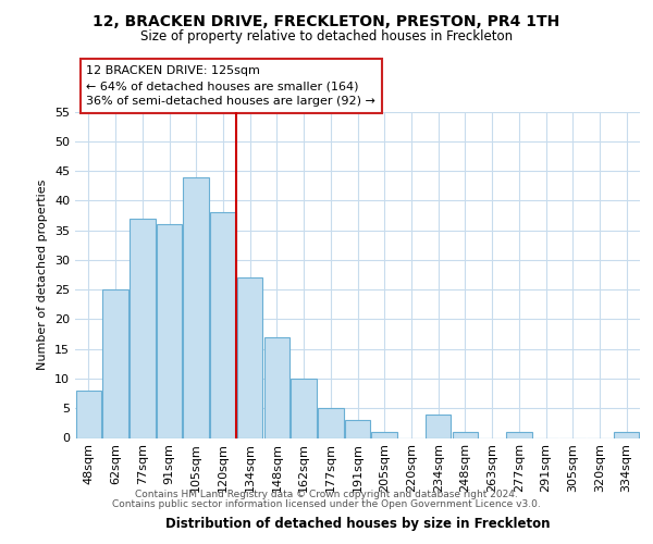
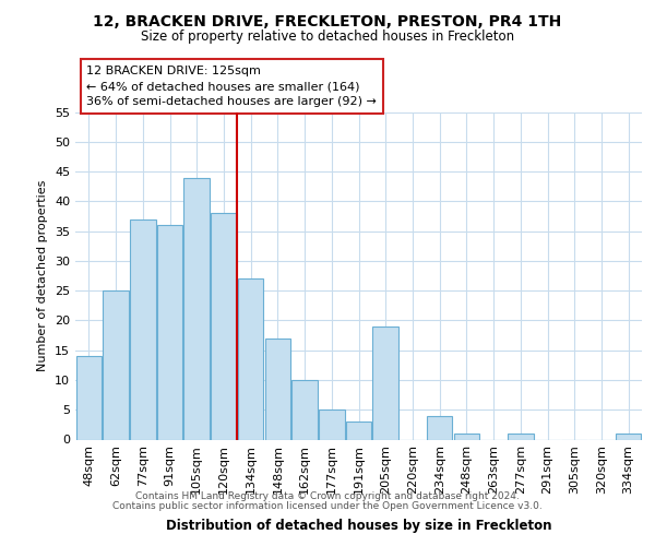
48sqm: 8 -> 14
205sqm: 1 -> 19
